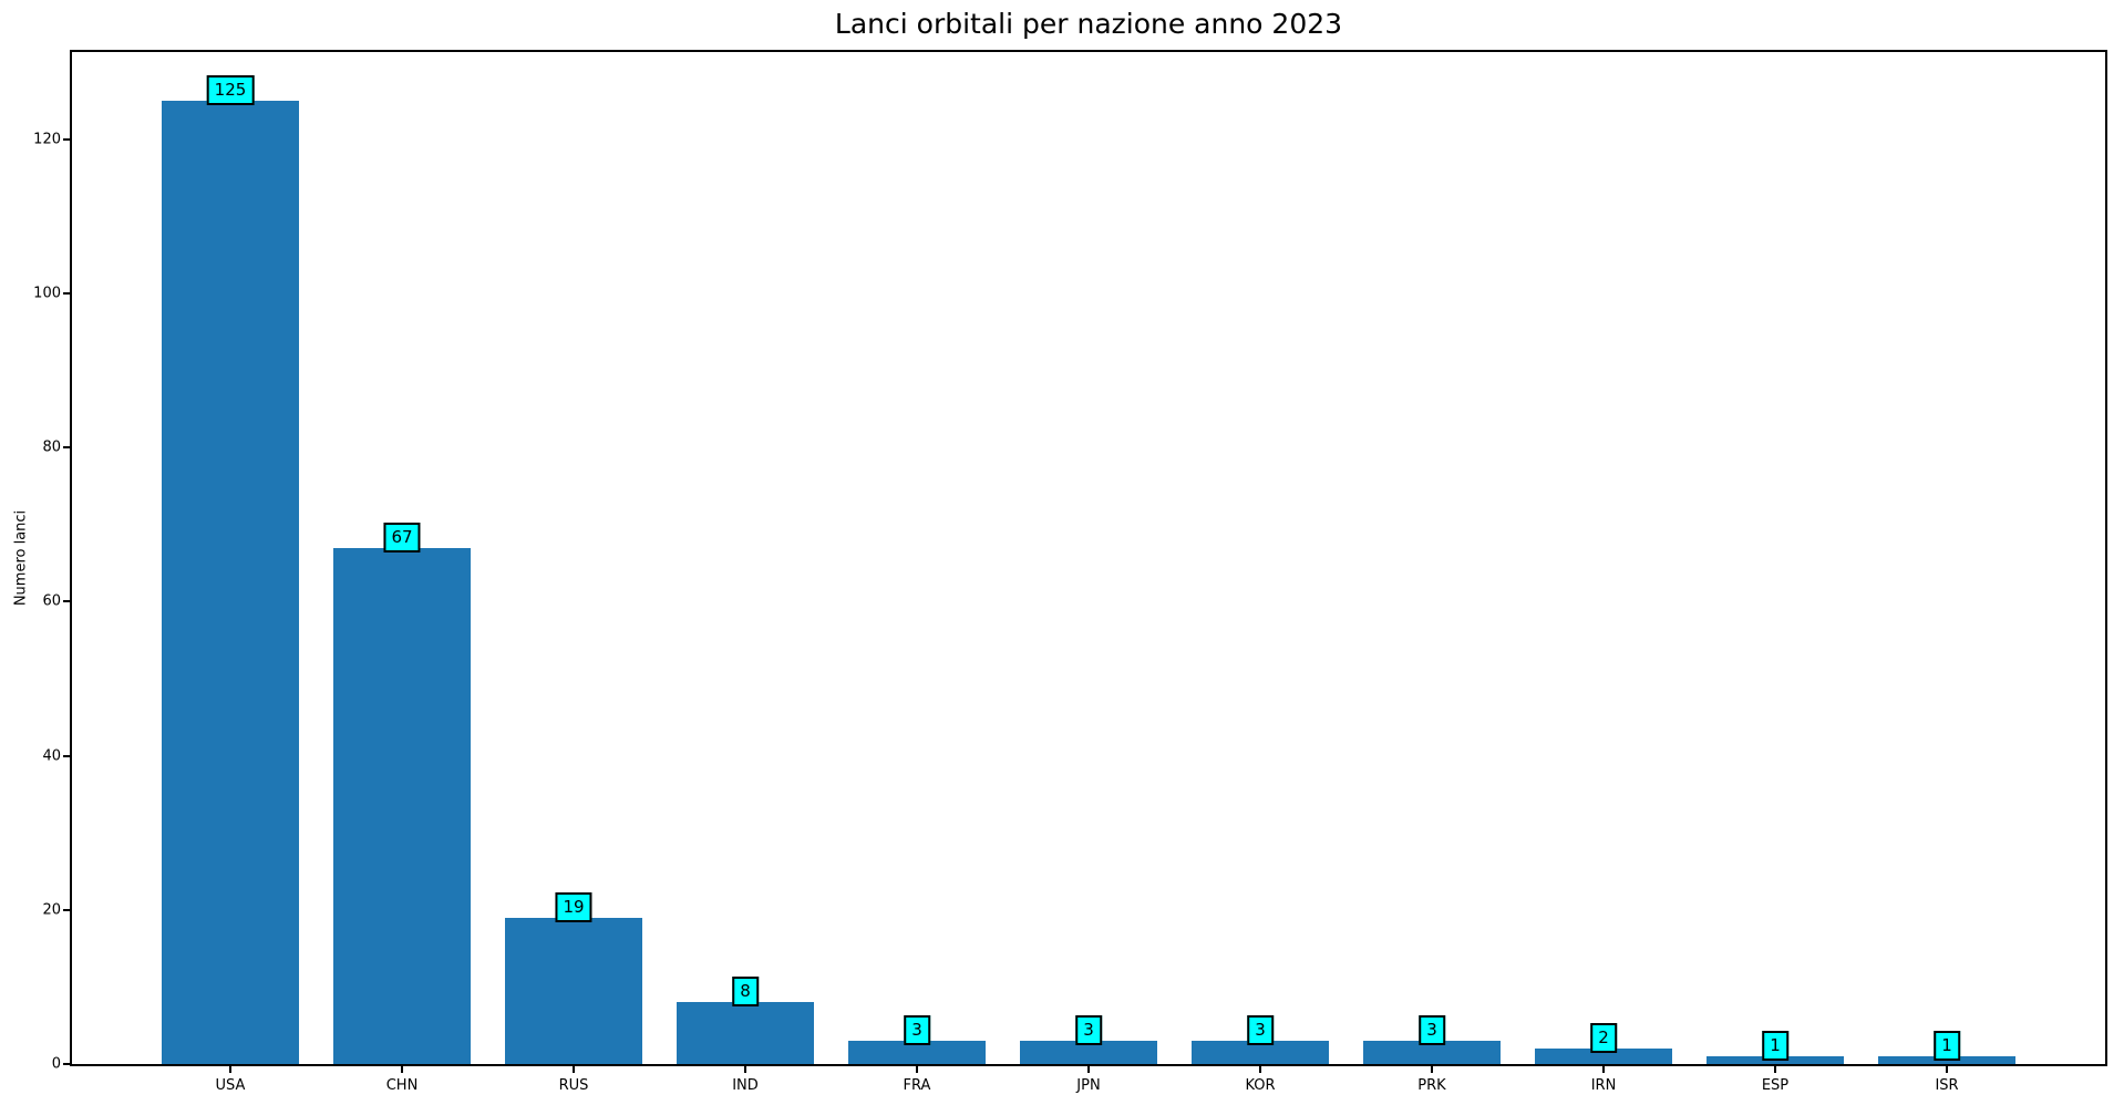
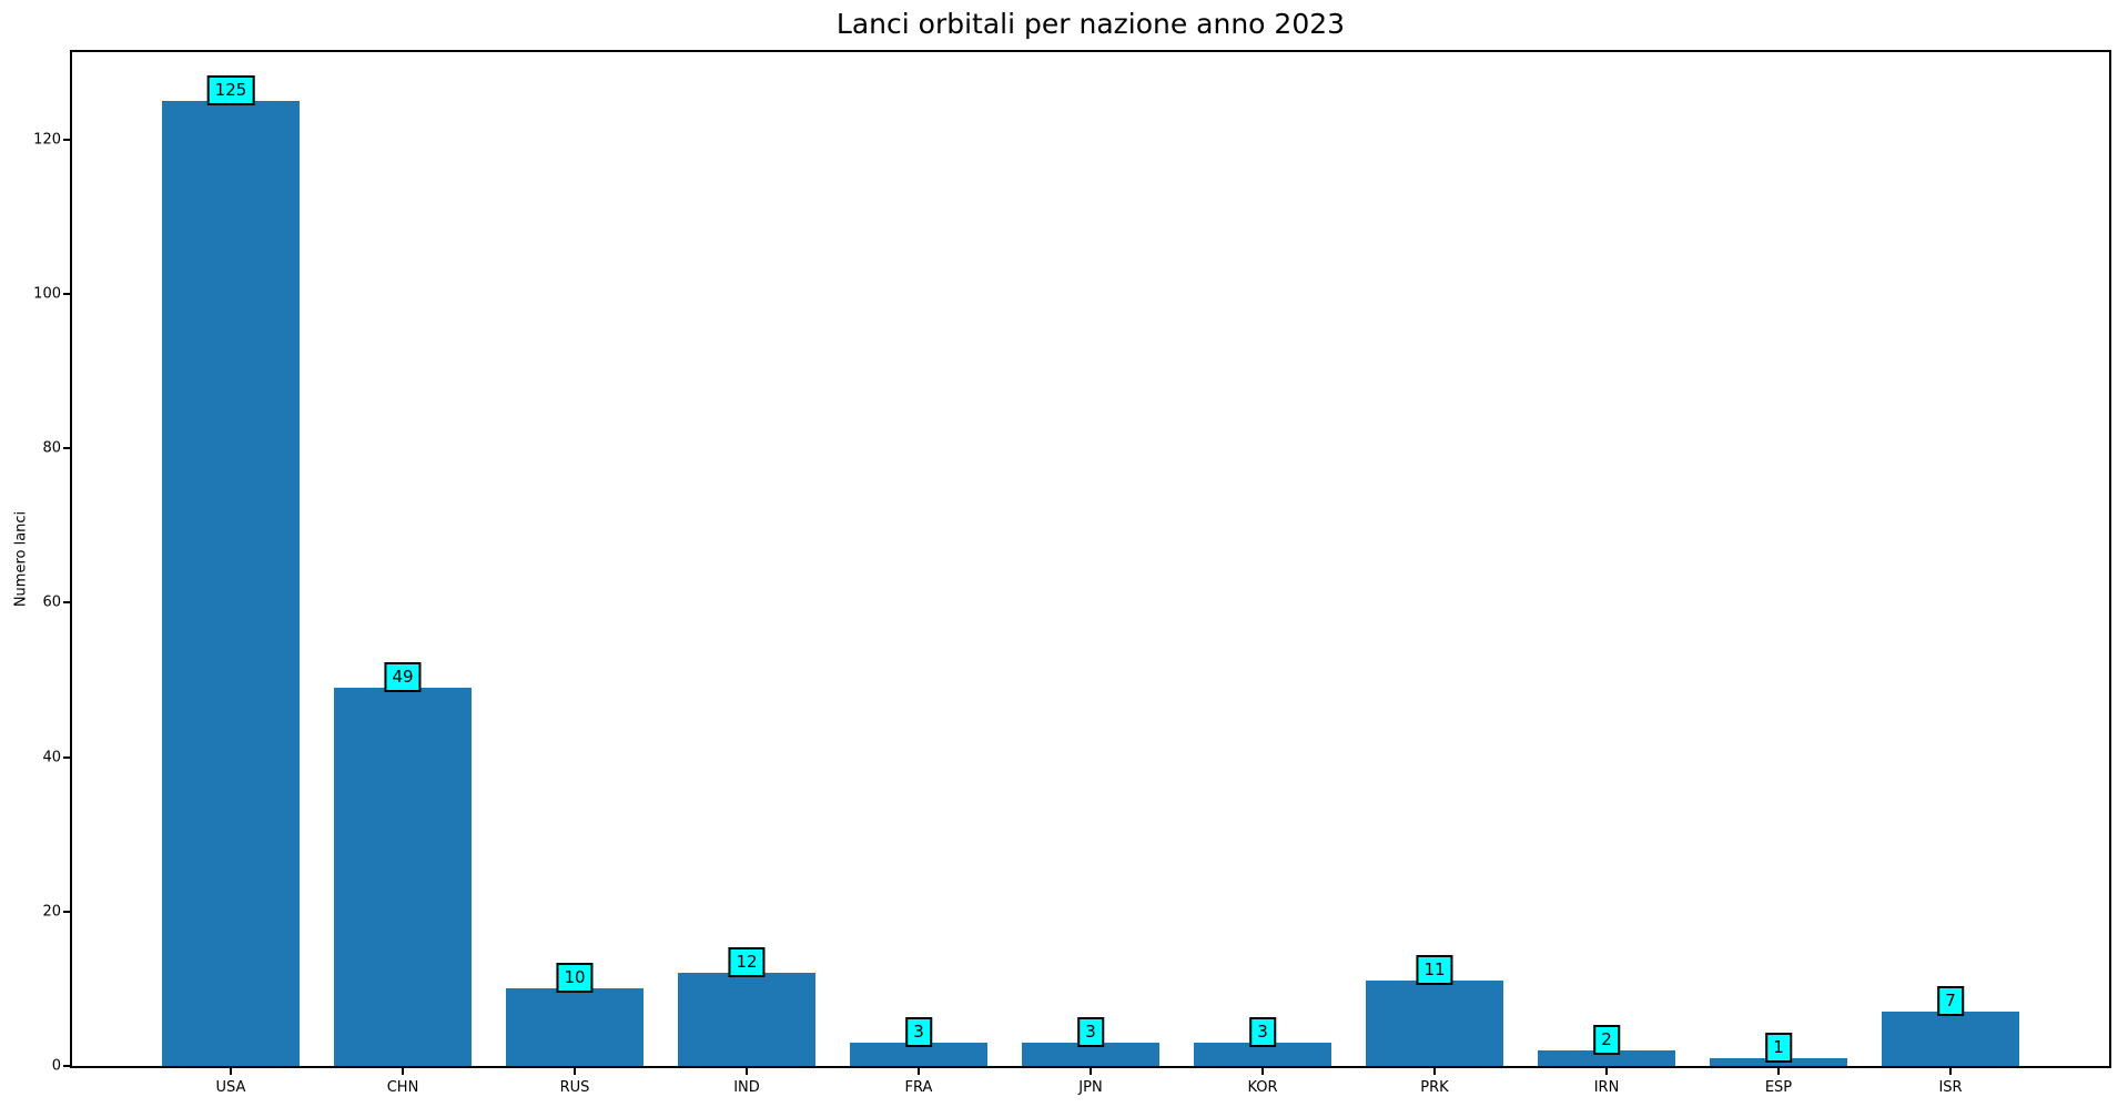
CHN: 67 -> 49
RUS: 19 -> 10
IND: 8 -> 12
PRK: 3 -> 11
ISR: 1 -> 7
